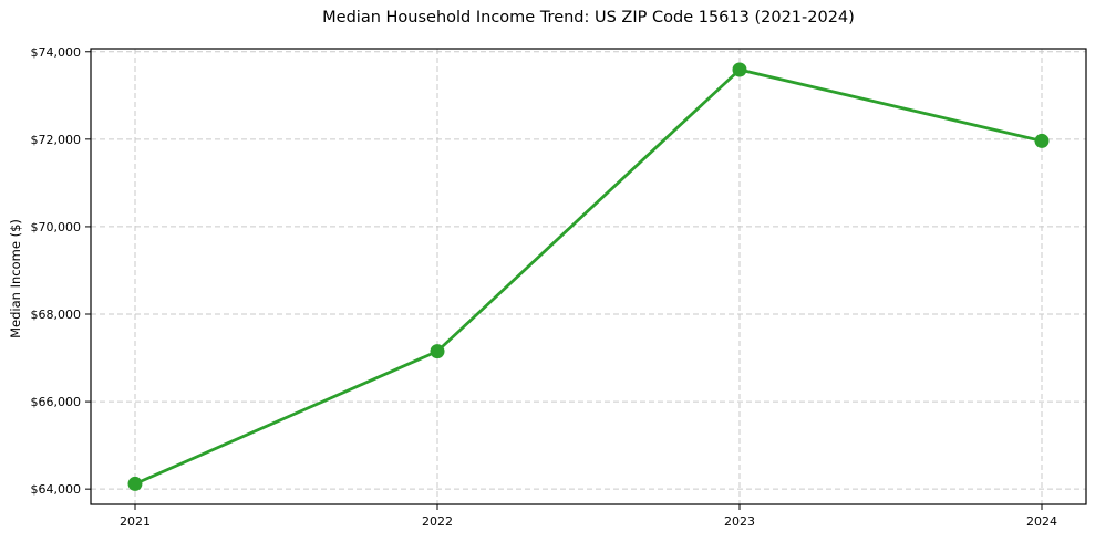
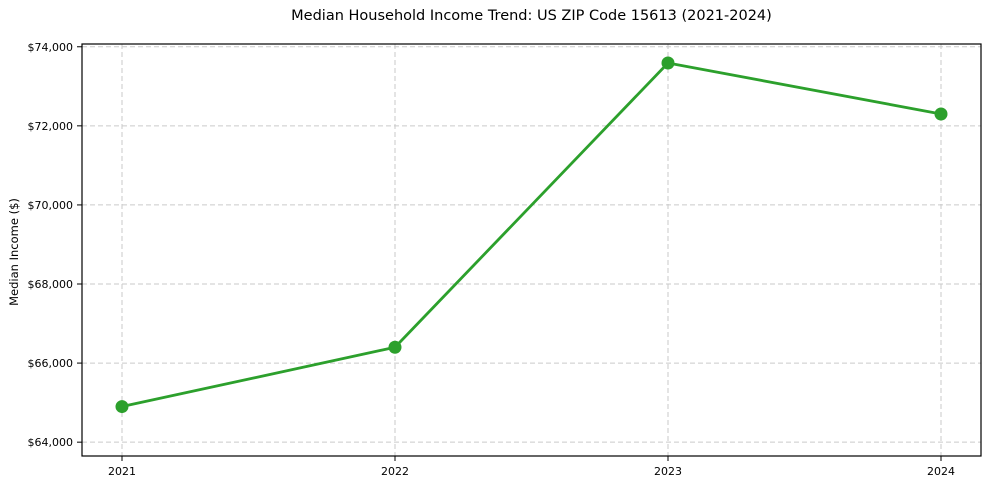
2021: $64100 -> $64900
2022: $67200 -> $66400
2024: $72000 -> $72300
